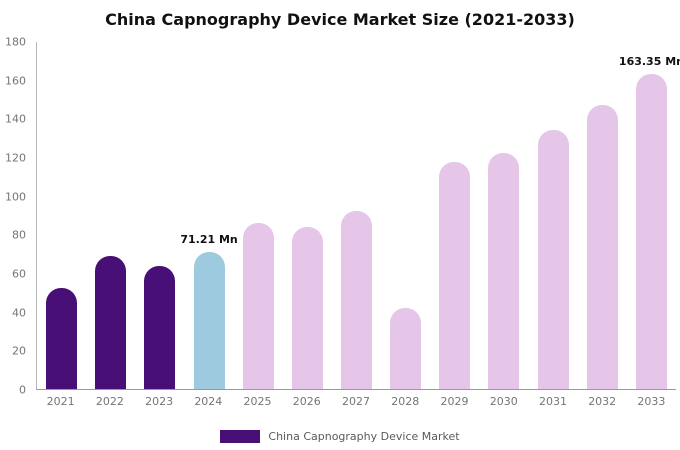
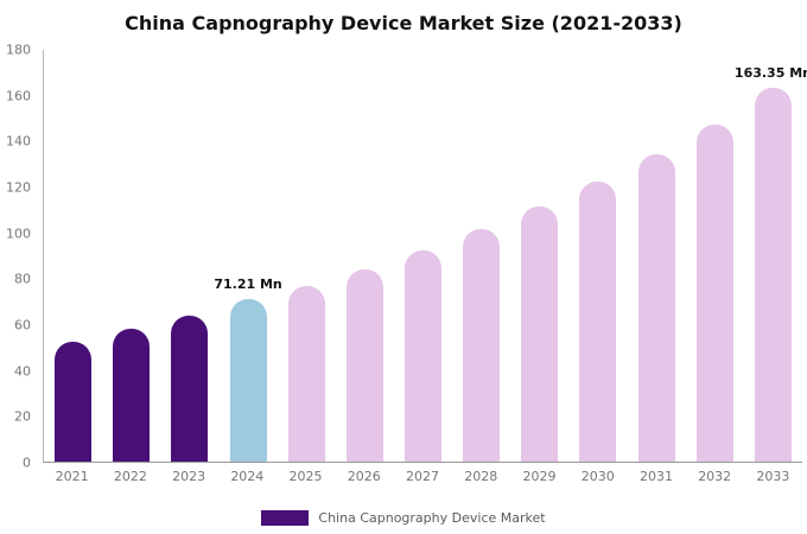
2022: 69 -> 58
2025: 86 -> 77
2028: 42 -> 102
2029: 118 -> 112
